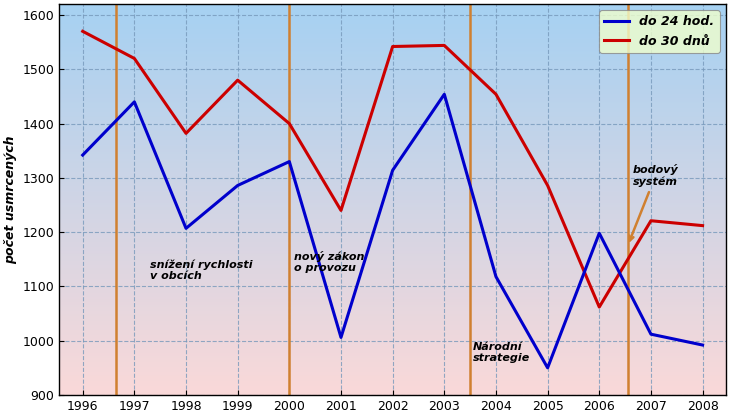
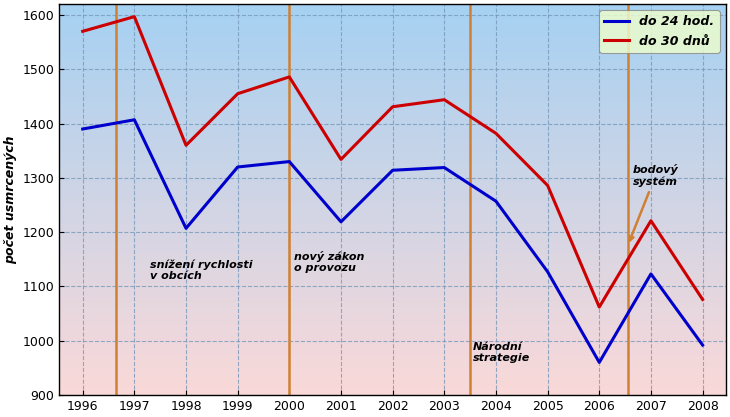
do 24 hod./1996: 1342 -> 1390
do 24 hod./1997: 1440 -> 1407
do 30 dnů/1997: 1520 -> 1597
do 30 dnů/1998: 1382 -> 1360
do 24 hod./1999: 1286 -> 1320
do 30 dnů/1999: 1480 -> 1455
do 30 dnů/2000: 1400 -> 1486
do 24 hod./2001: 1006 -> 1219
do 30 dnů/2001: 1240 -> 1334
do 30 dnů/2002: 1542 -> 1431
do 24 hod./2003: 1454 -> 1319
do 30 dnů/2003: 1544 -> 1444
do 24 hod./2004: 1118 -> 1257
do 30 dnů/2004: 1454 -> 1382
do 24 hod./2005: 950 -> 1127
do 24 hod./2006: 1198 -> 960
do 24 hod./2007: 1012 -> 1123
do 30 dnů/2008: 1212 -> 1076
